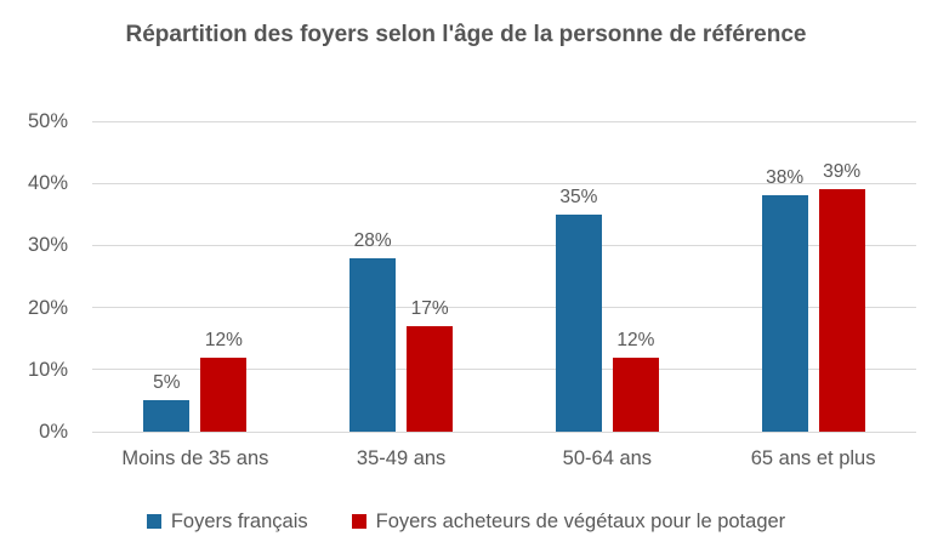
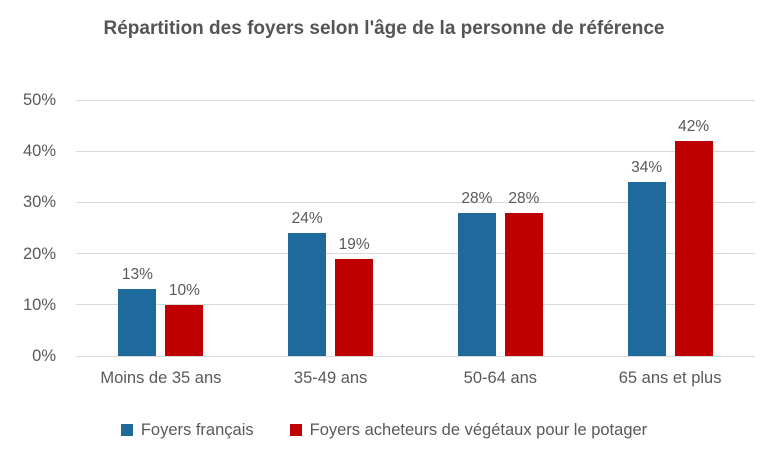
Foyers français/Moins de 35 ans: 5% -> 13%
Foyers acheteurs de végétaux pour le potager/Moins de 35 ans: 12% -> 10%
Foyers français/35-49 ans: 28% -> 24%
Foyers acheteurs de végétaux pour le potager/35-49 ans: 17% -> 19%
Foyers français/50-64 ans: 35% -> 28%
Foyers acheteurs de végétaux pour le potager/50-64 ans: 12% -> 28%
Foyers français/65 ans et plus: 38% -> 34%
Foyers acheteurs de végétaux pour le potager/65 ans et plus: 39% -> 42%
